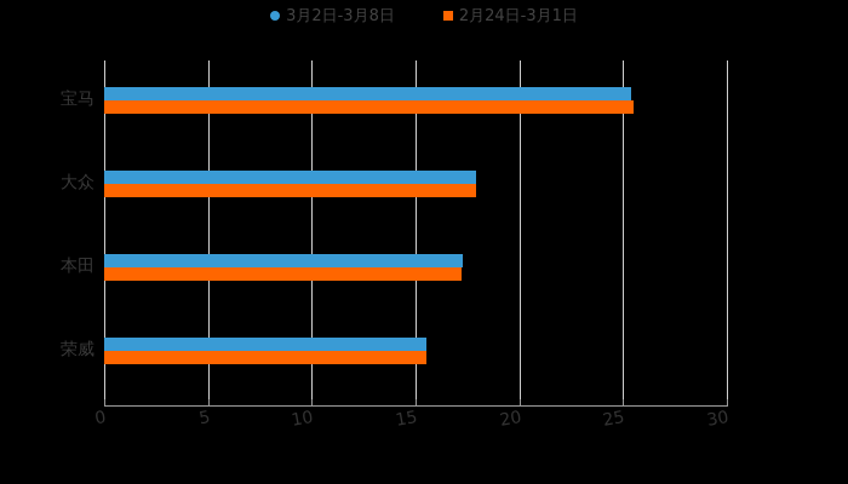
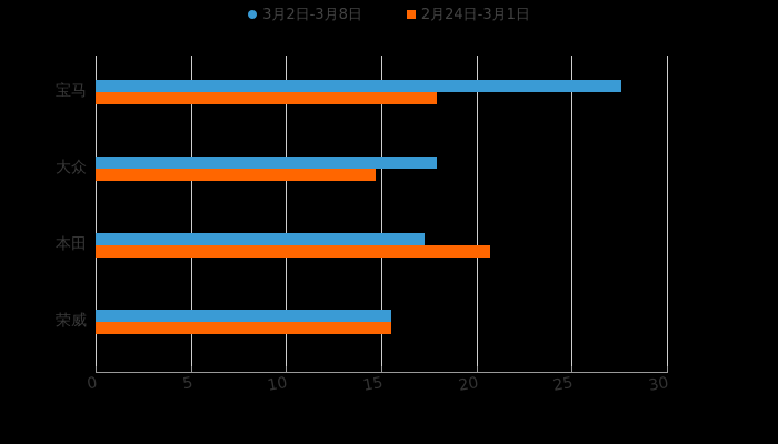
3月2日-3月8日/宝马: 25.4 -> 27.6
2月24日-3月1日/宝马: 25.5 -> 17.9
2月24日-3月1日/大众: 17.9 -> 14.7
2月24日-3月1日/本田: 17.2 -> 20.7
